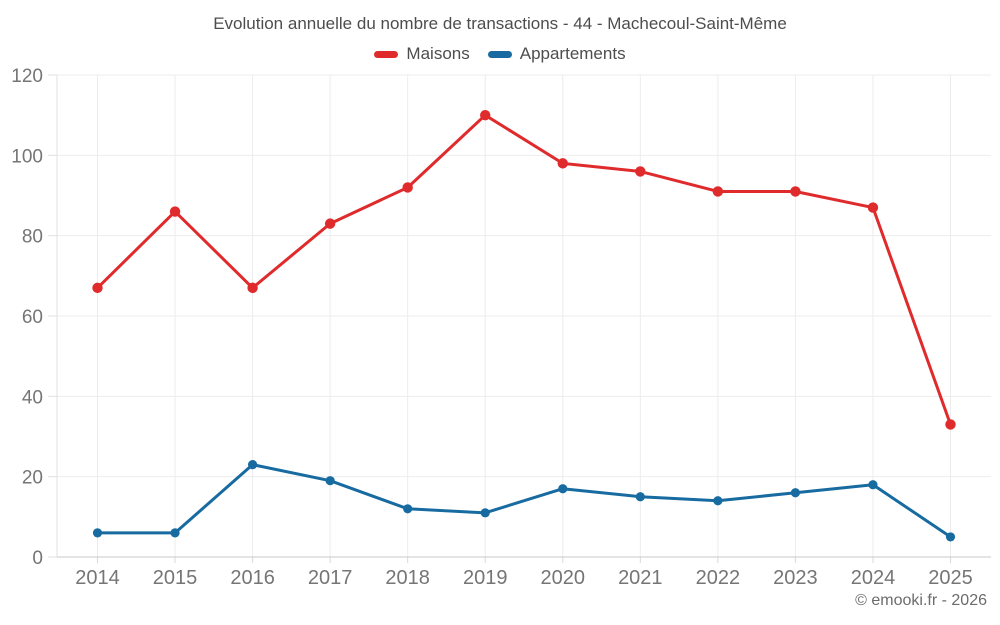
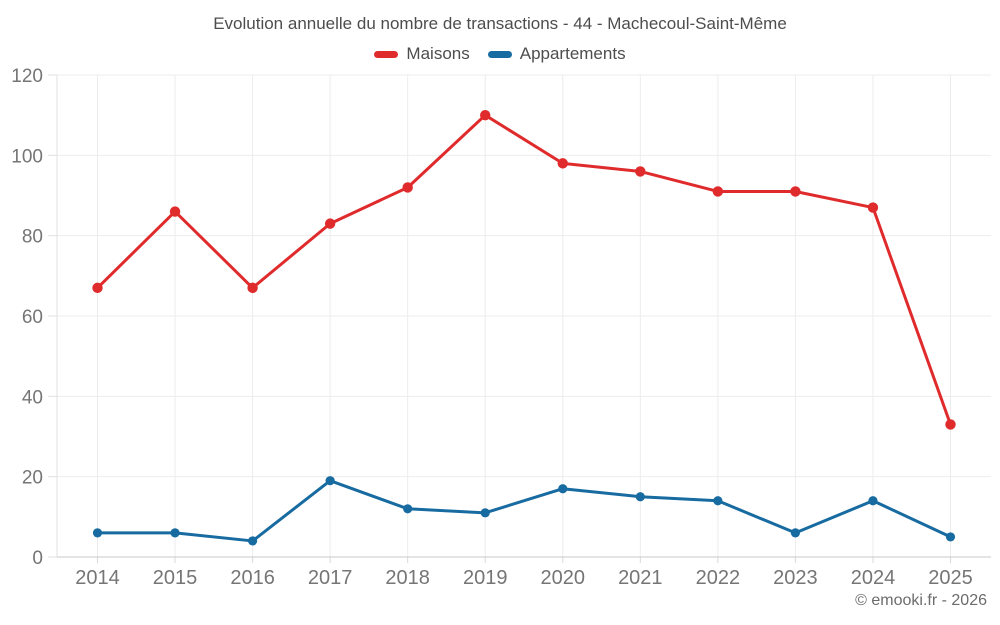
Appartements/2016: 23 -> 4
Appartements/2023: 16 -> 6
Appartements/2024: 18 -> 14
